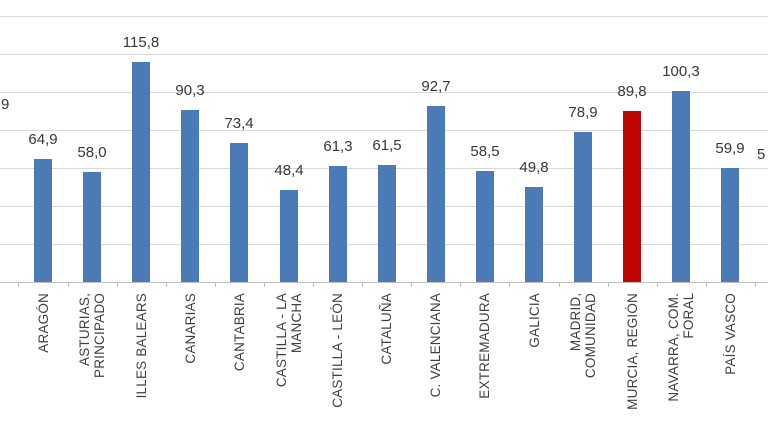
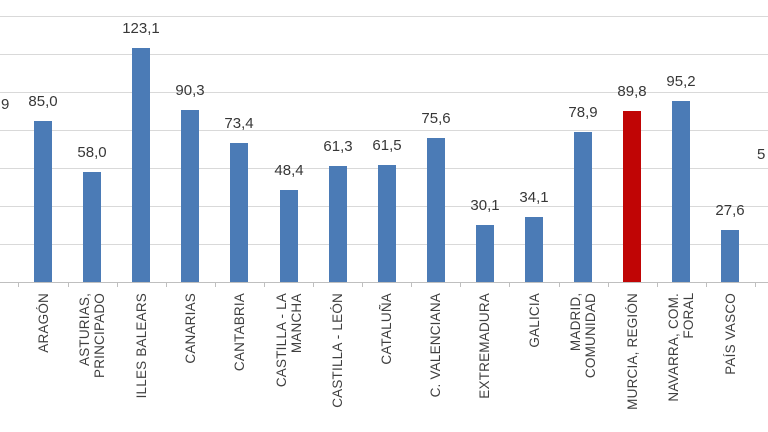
ARAGÓN: 64,9 -> 85,0
ILLES BALEARS: 115,8 -> 123,1
C. VALENCIANA: 92,7 -> 75,6
EXTREMADURA: 58,5 -> 30,1
GALICIA: 49,8 -> 34,1
NAVARRA, COM. FORAL: 100,3 -> 95,2
PAÍS VASCO: 59,9 -> 27,6
